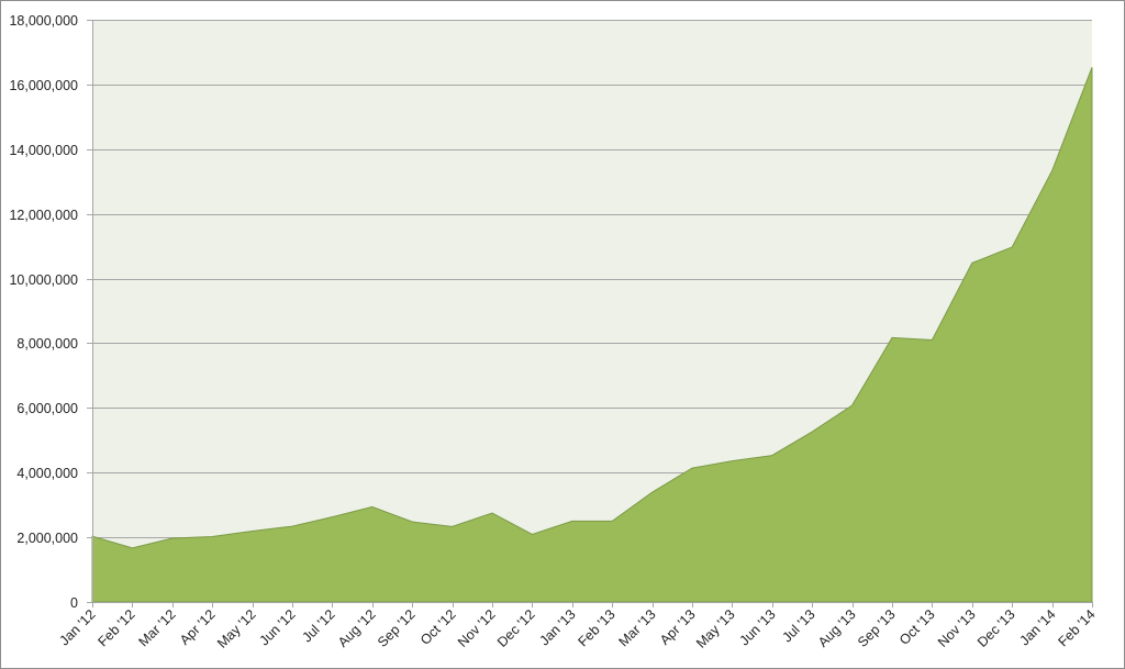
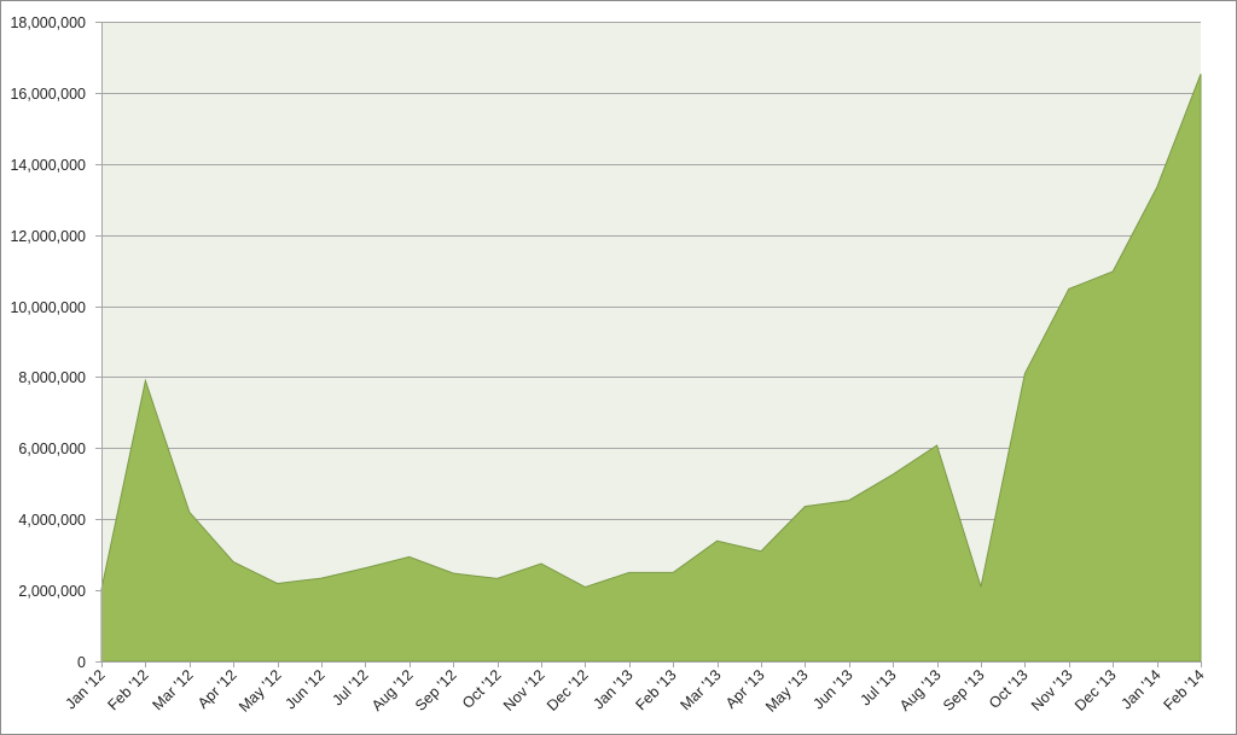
Feb '12: 1700000 -> 7900000
Mar '12: 2000000 -> 4200000
Apr '12: 2000000 -> 2800000
Apr '13: 4100000 -> 3100000
Sep '13: 8200000 -> 2100000
